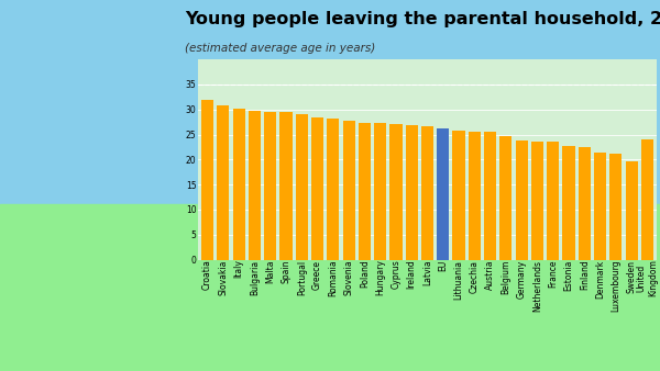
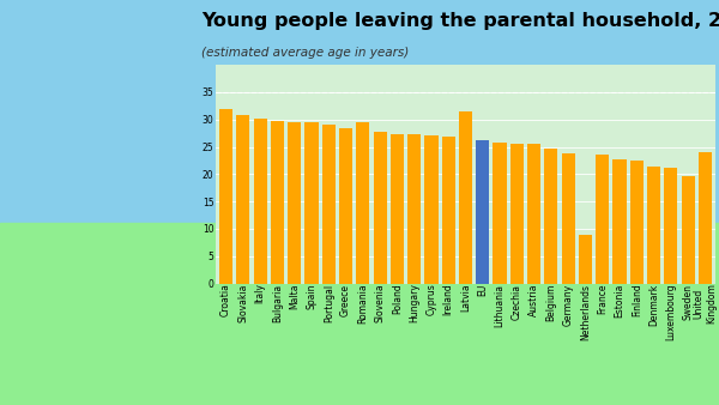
Romania: 28.1 -> 29.5
Latvia: 26.7 -> 31.5
Netherlands: 23.6 -> 9.0
